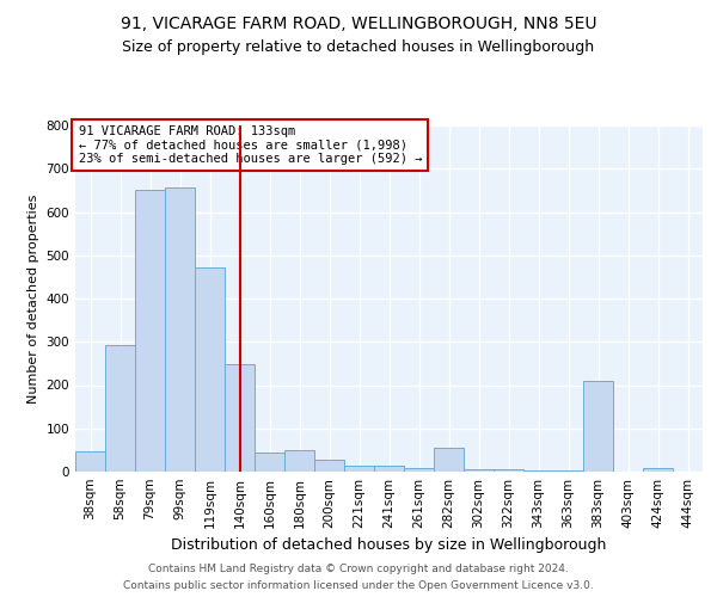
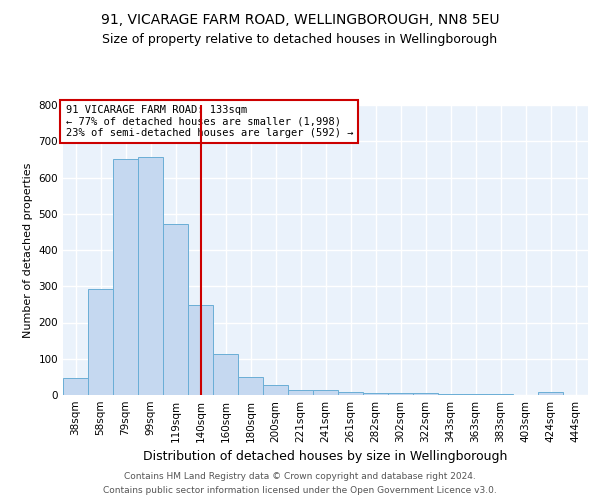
160sqm: 45 -> 114
282sqm: 55 -> 6
383sqm: 210 -> 3
